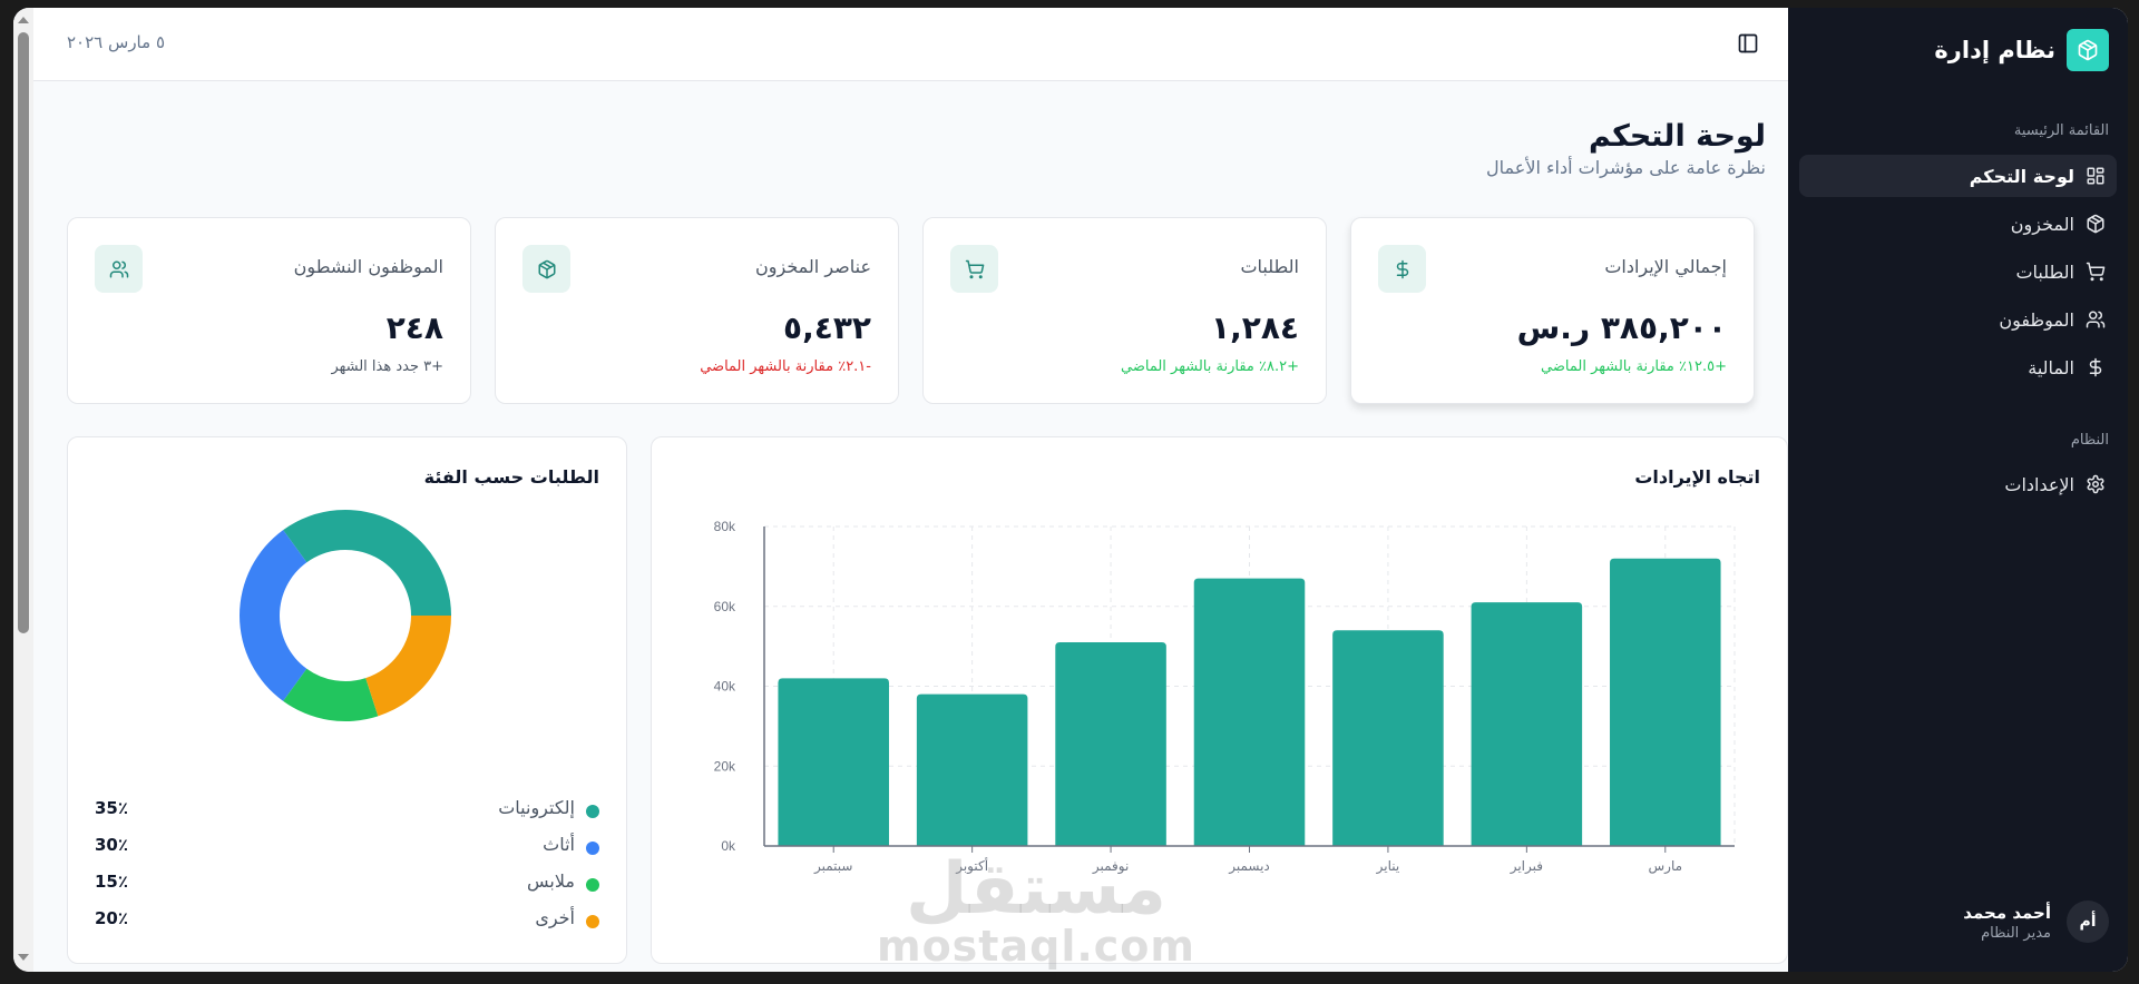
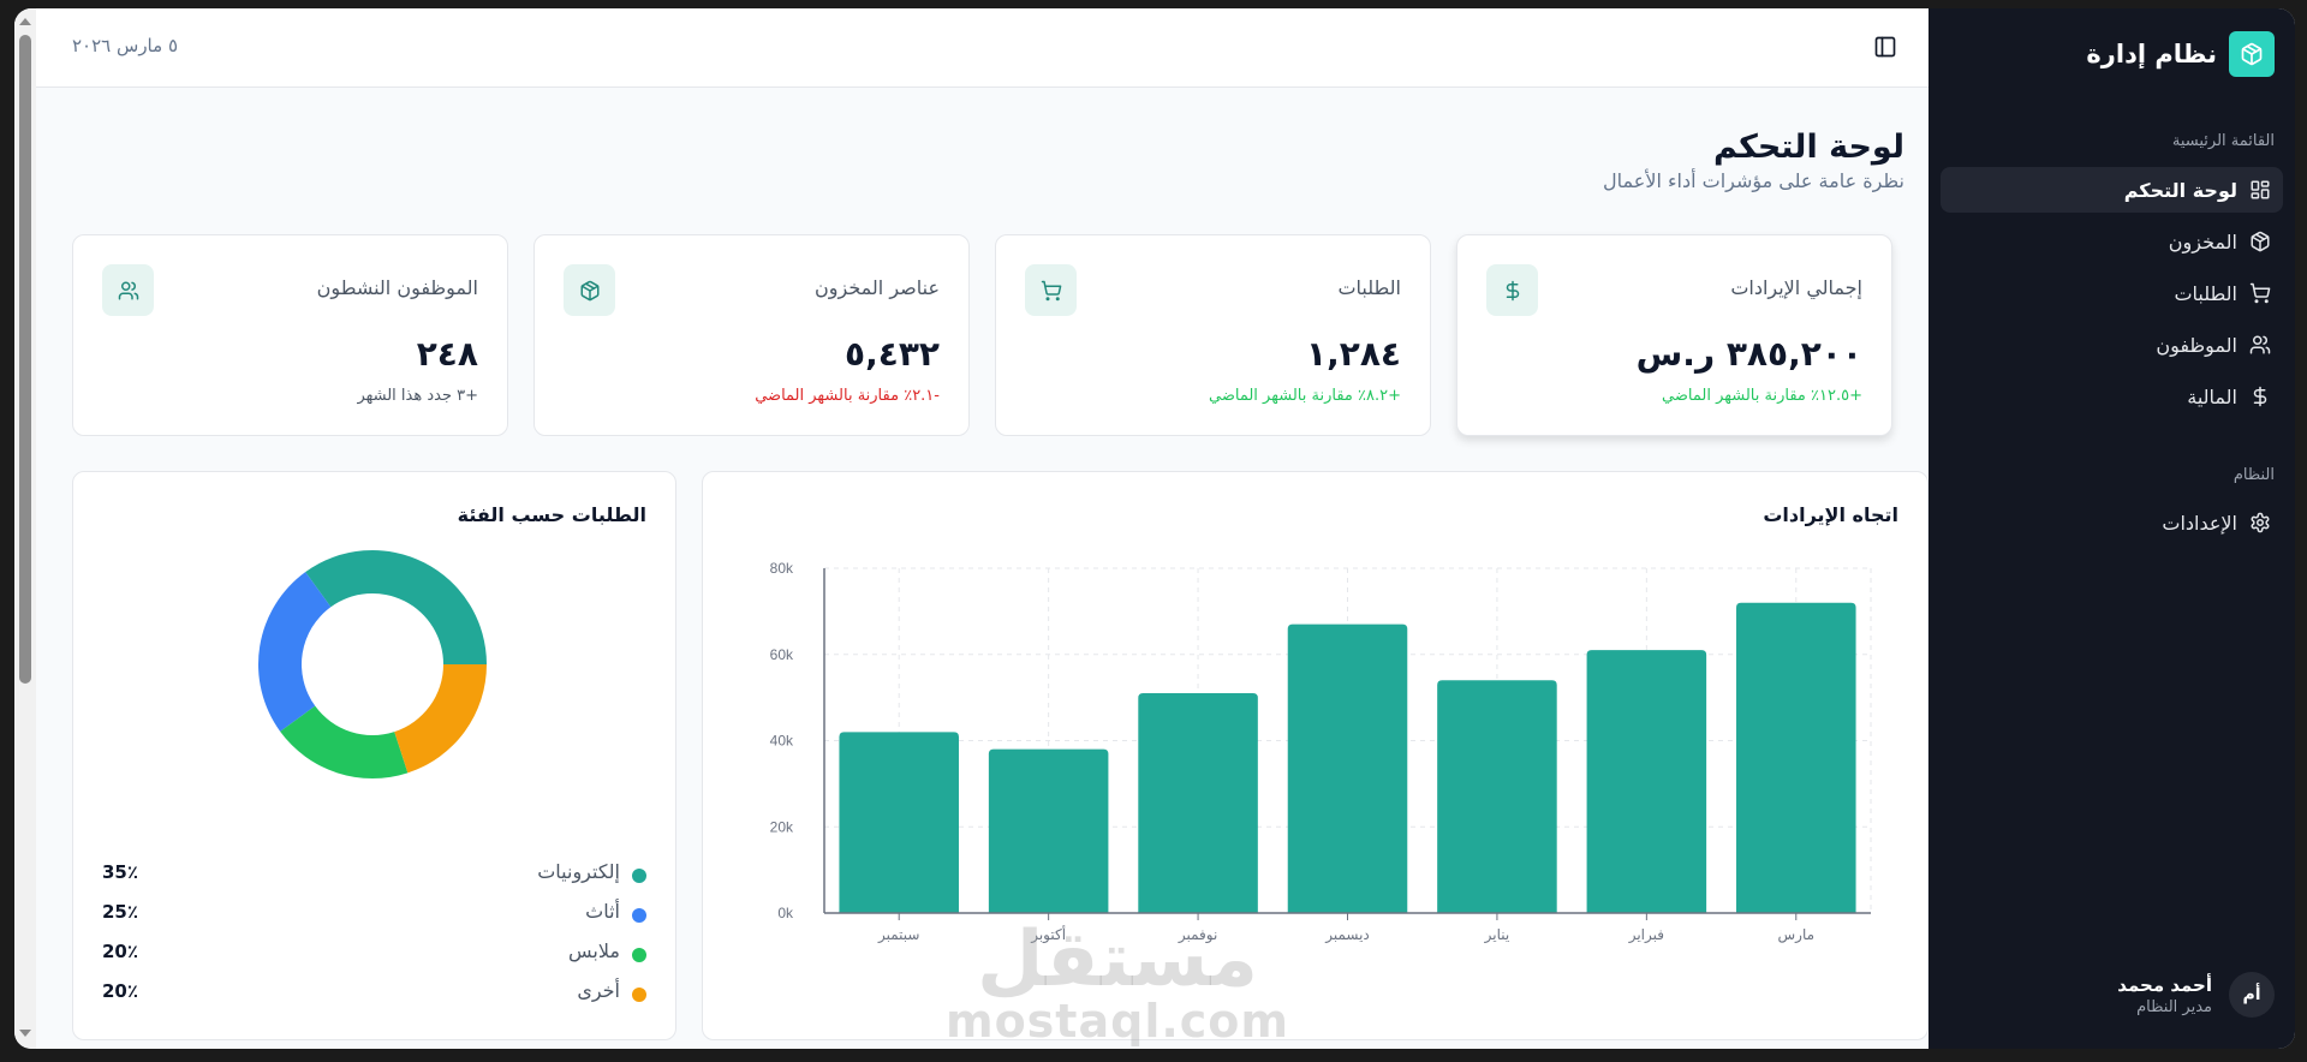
الطلبات حسب الفئة/أثاث: 30 -> 25
الطلبات حسب الفئة/ملابس: 15 -> 20
